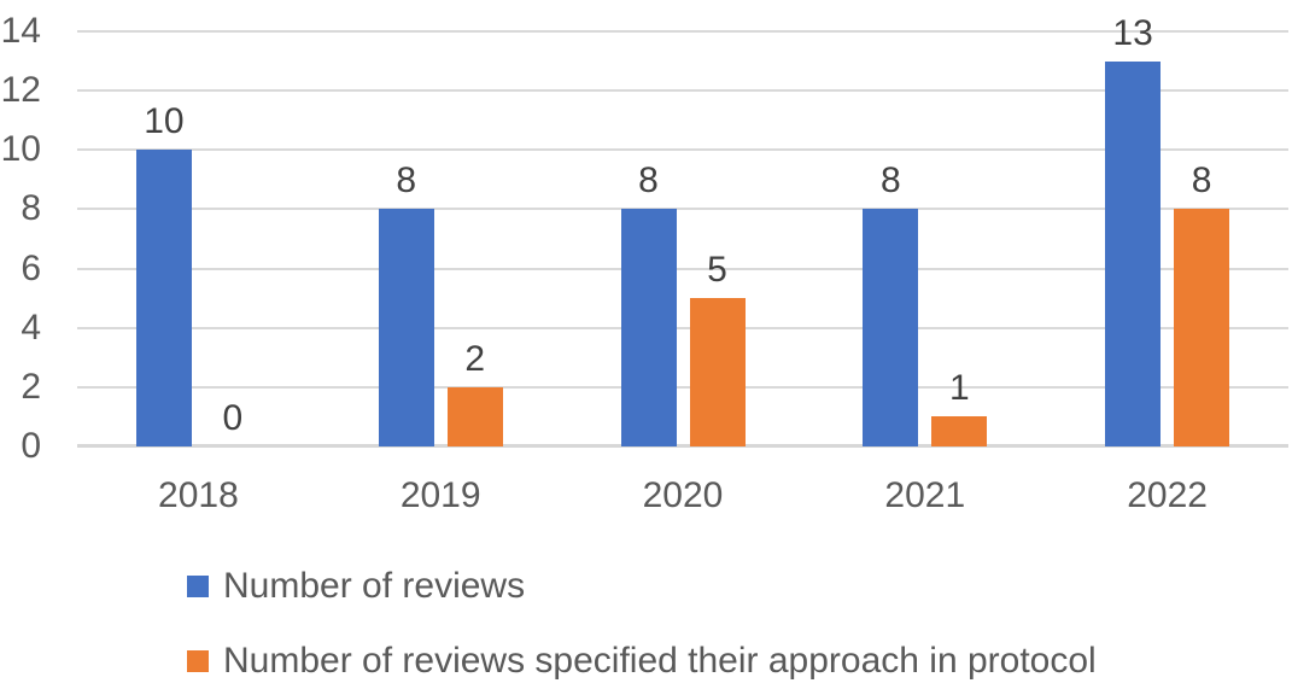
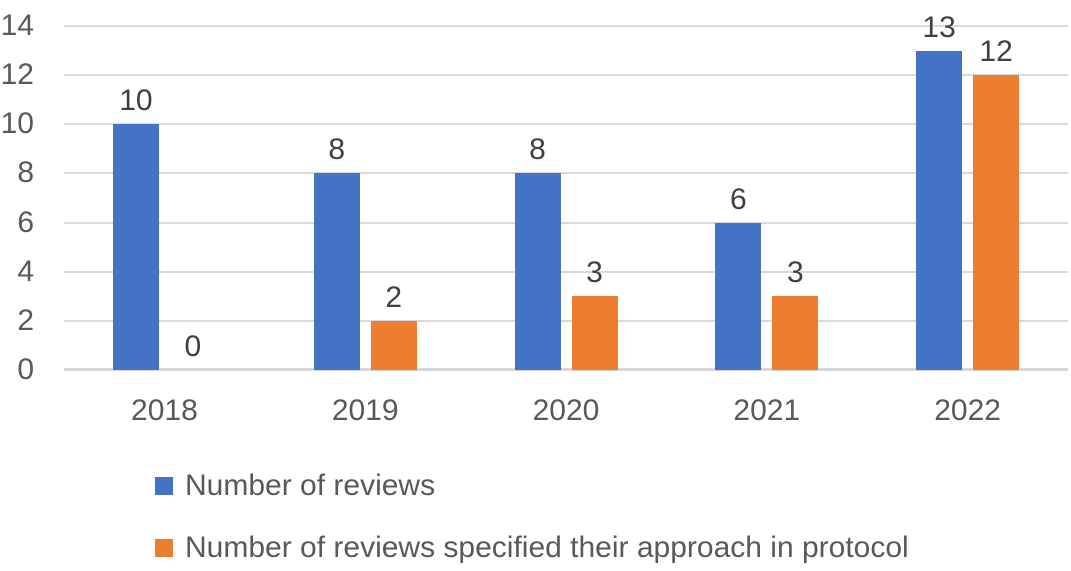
Number of reviews specified their approach in protocol/2020: 5 -> 3
Number of reviews/2021: 8 -> 6
Number of reviews specified their approach in protocol/2021: 1 -> 3
Number of reviews specified their approach in protocol/2022: 8 -> 12
